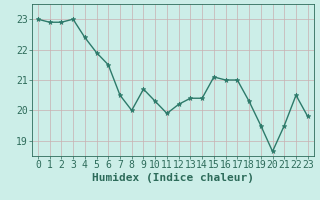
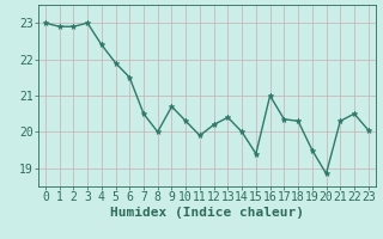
14: 20.40 -> 20.00
15: 21.10 -> 19.40
17: 21.00 -> 20.35
20: 18.65 -> 18.85
21: 19.50 -> 20.30
23: 19.80 -> 20.05
